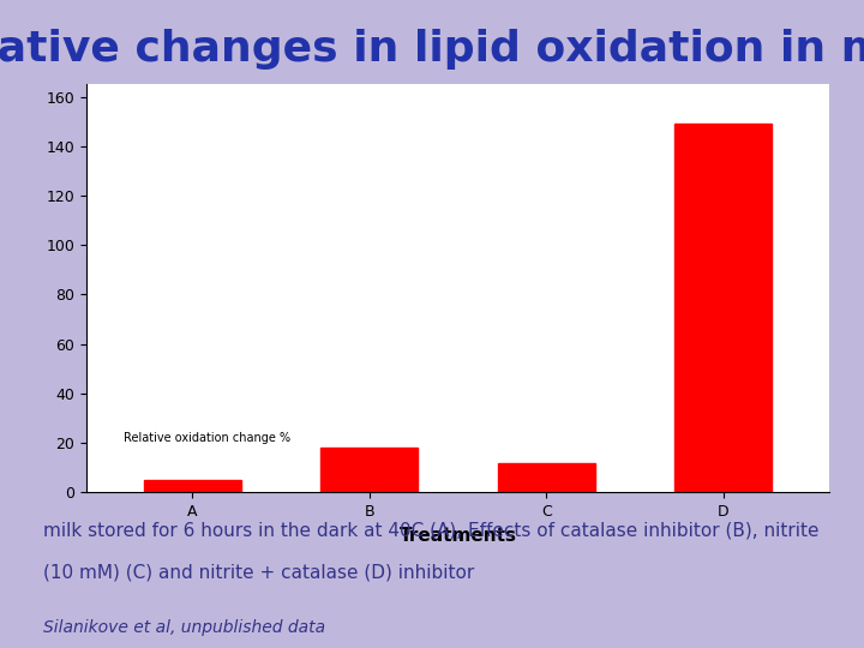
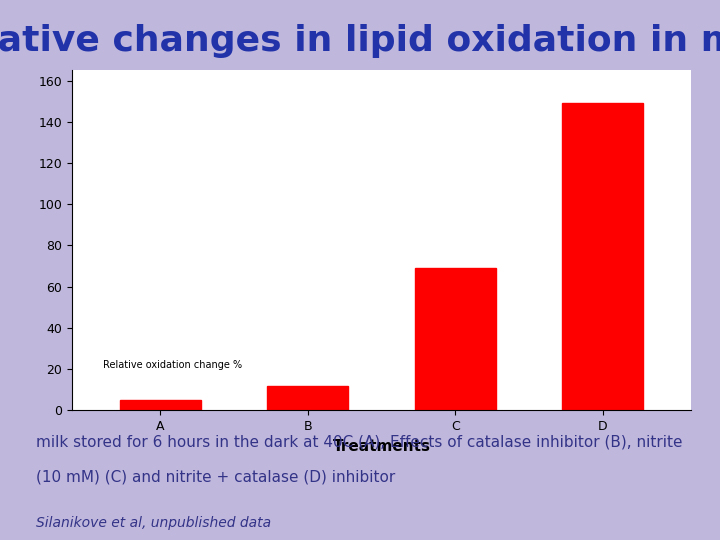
B: 18 -> 12
C: 12 -> 69
